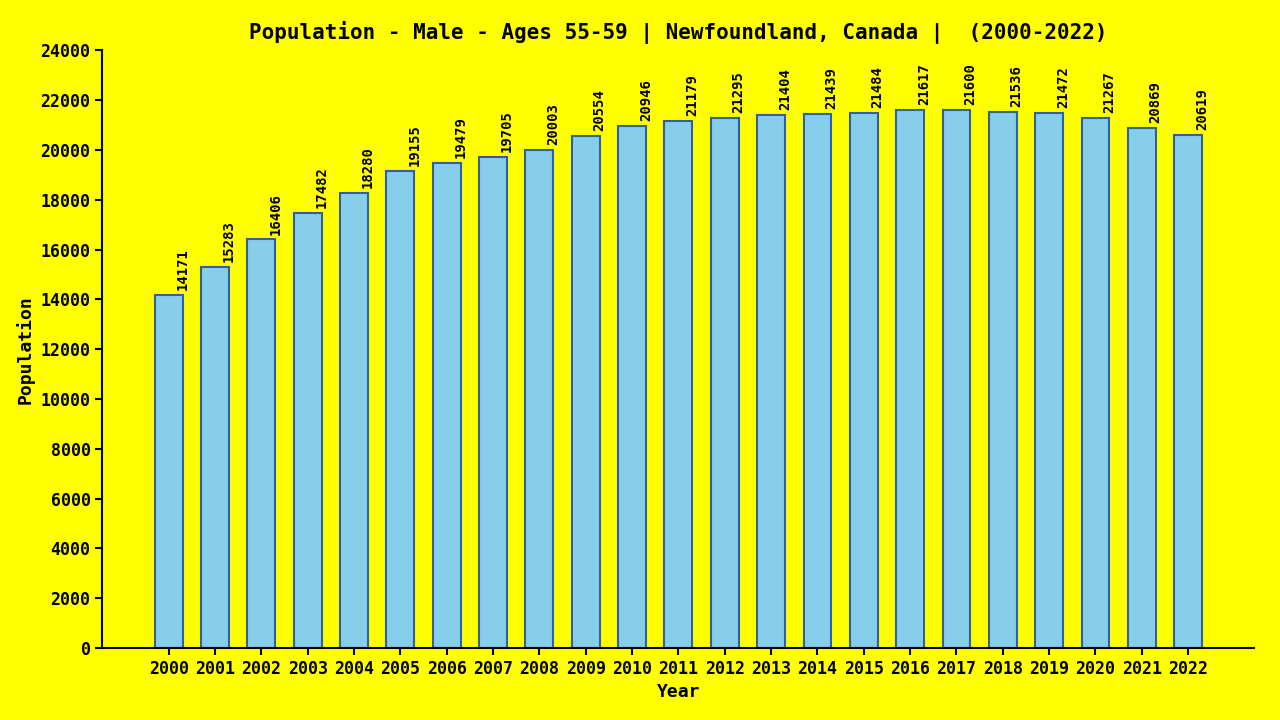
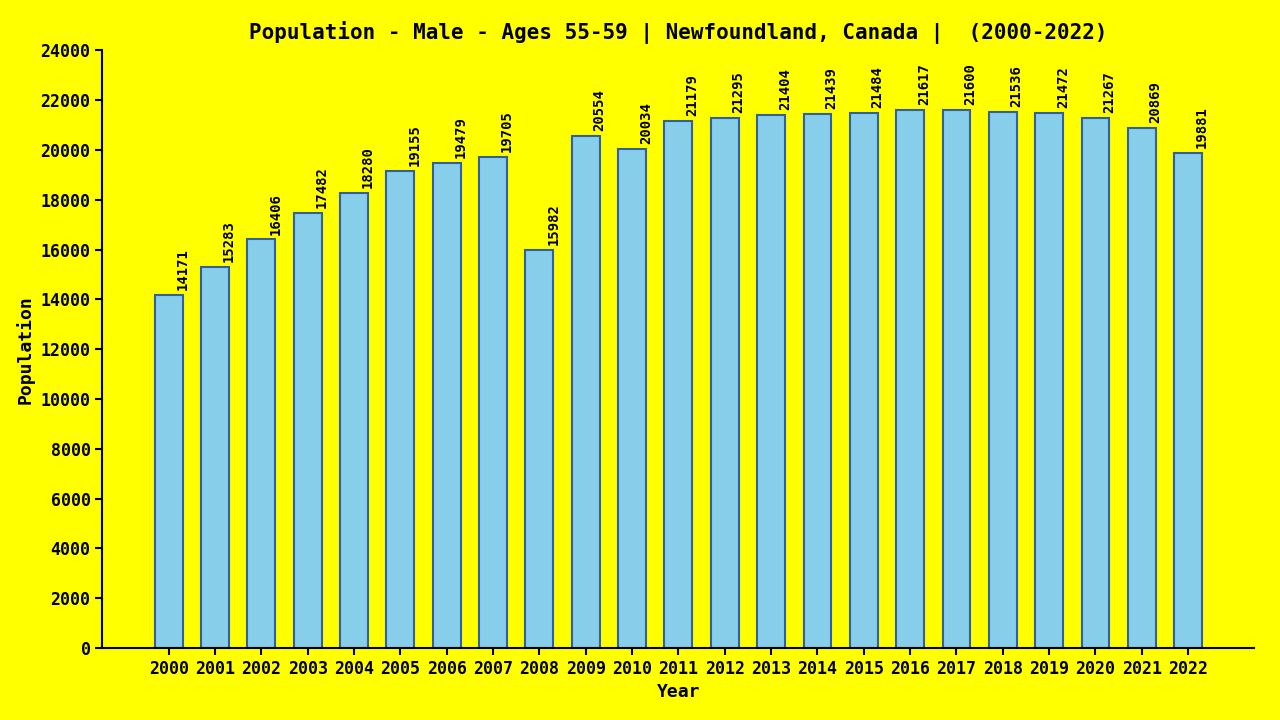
2008: 20003 -> 15982
2010: 20946 -> 20034
2022: 20619 -> 19881
